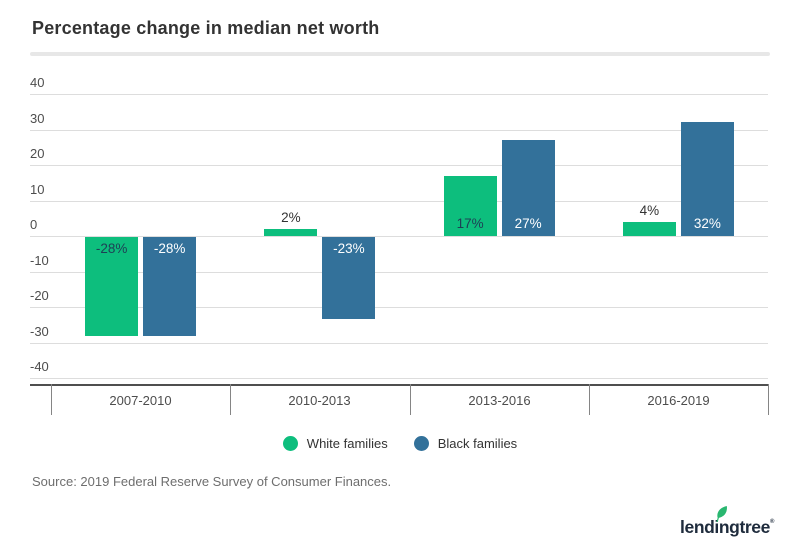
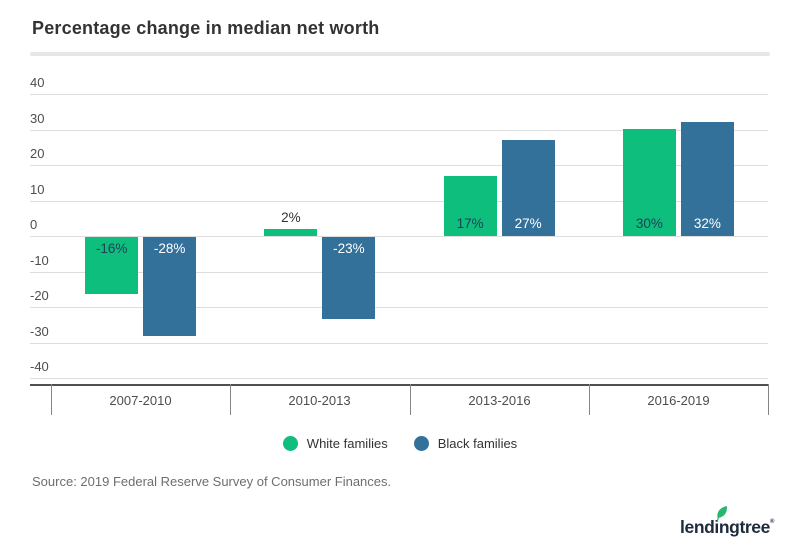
White families/2007-2010: -28% -> -16%
White families/2016-2019: 4% -> 30%
